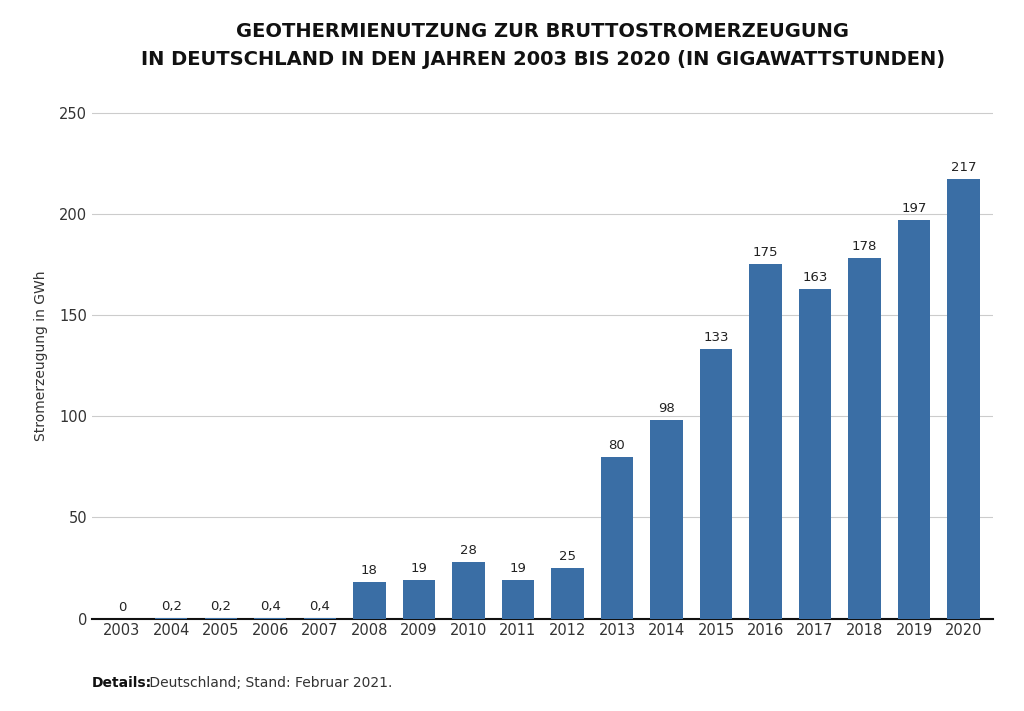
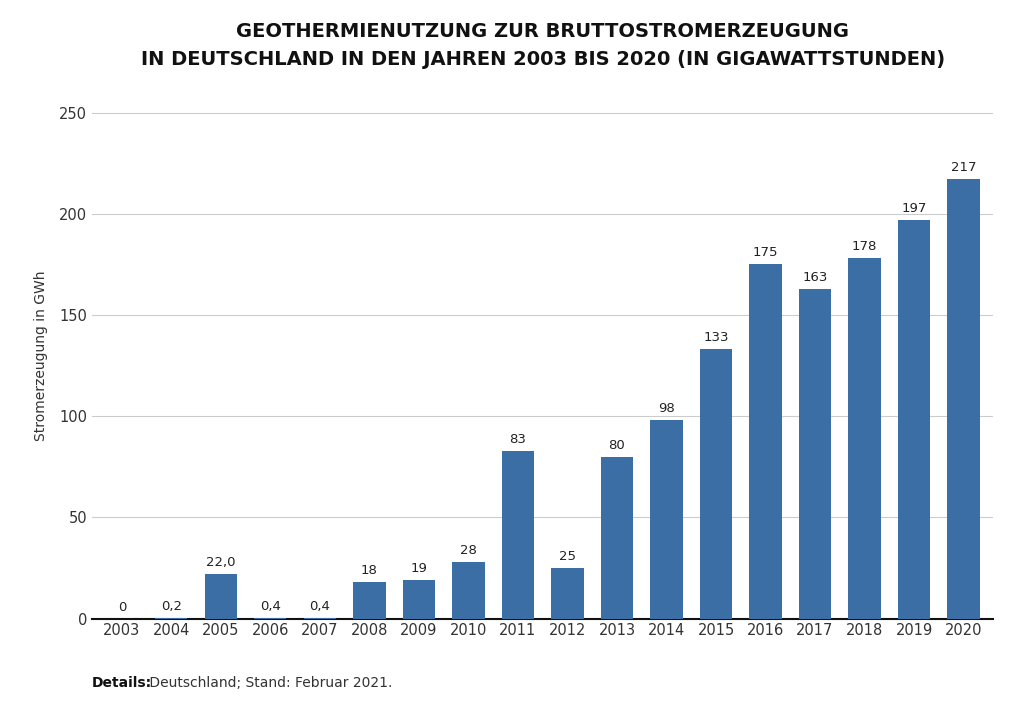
2005: 0,2 -> 22,0
2011: 19 -> 83
